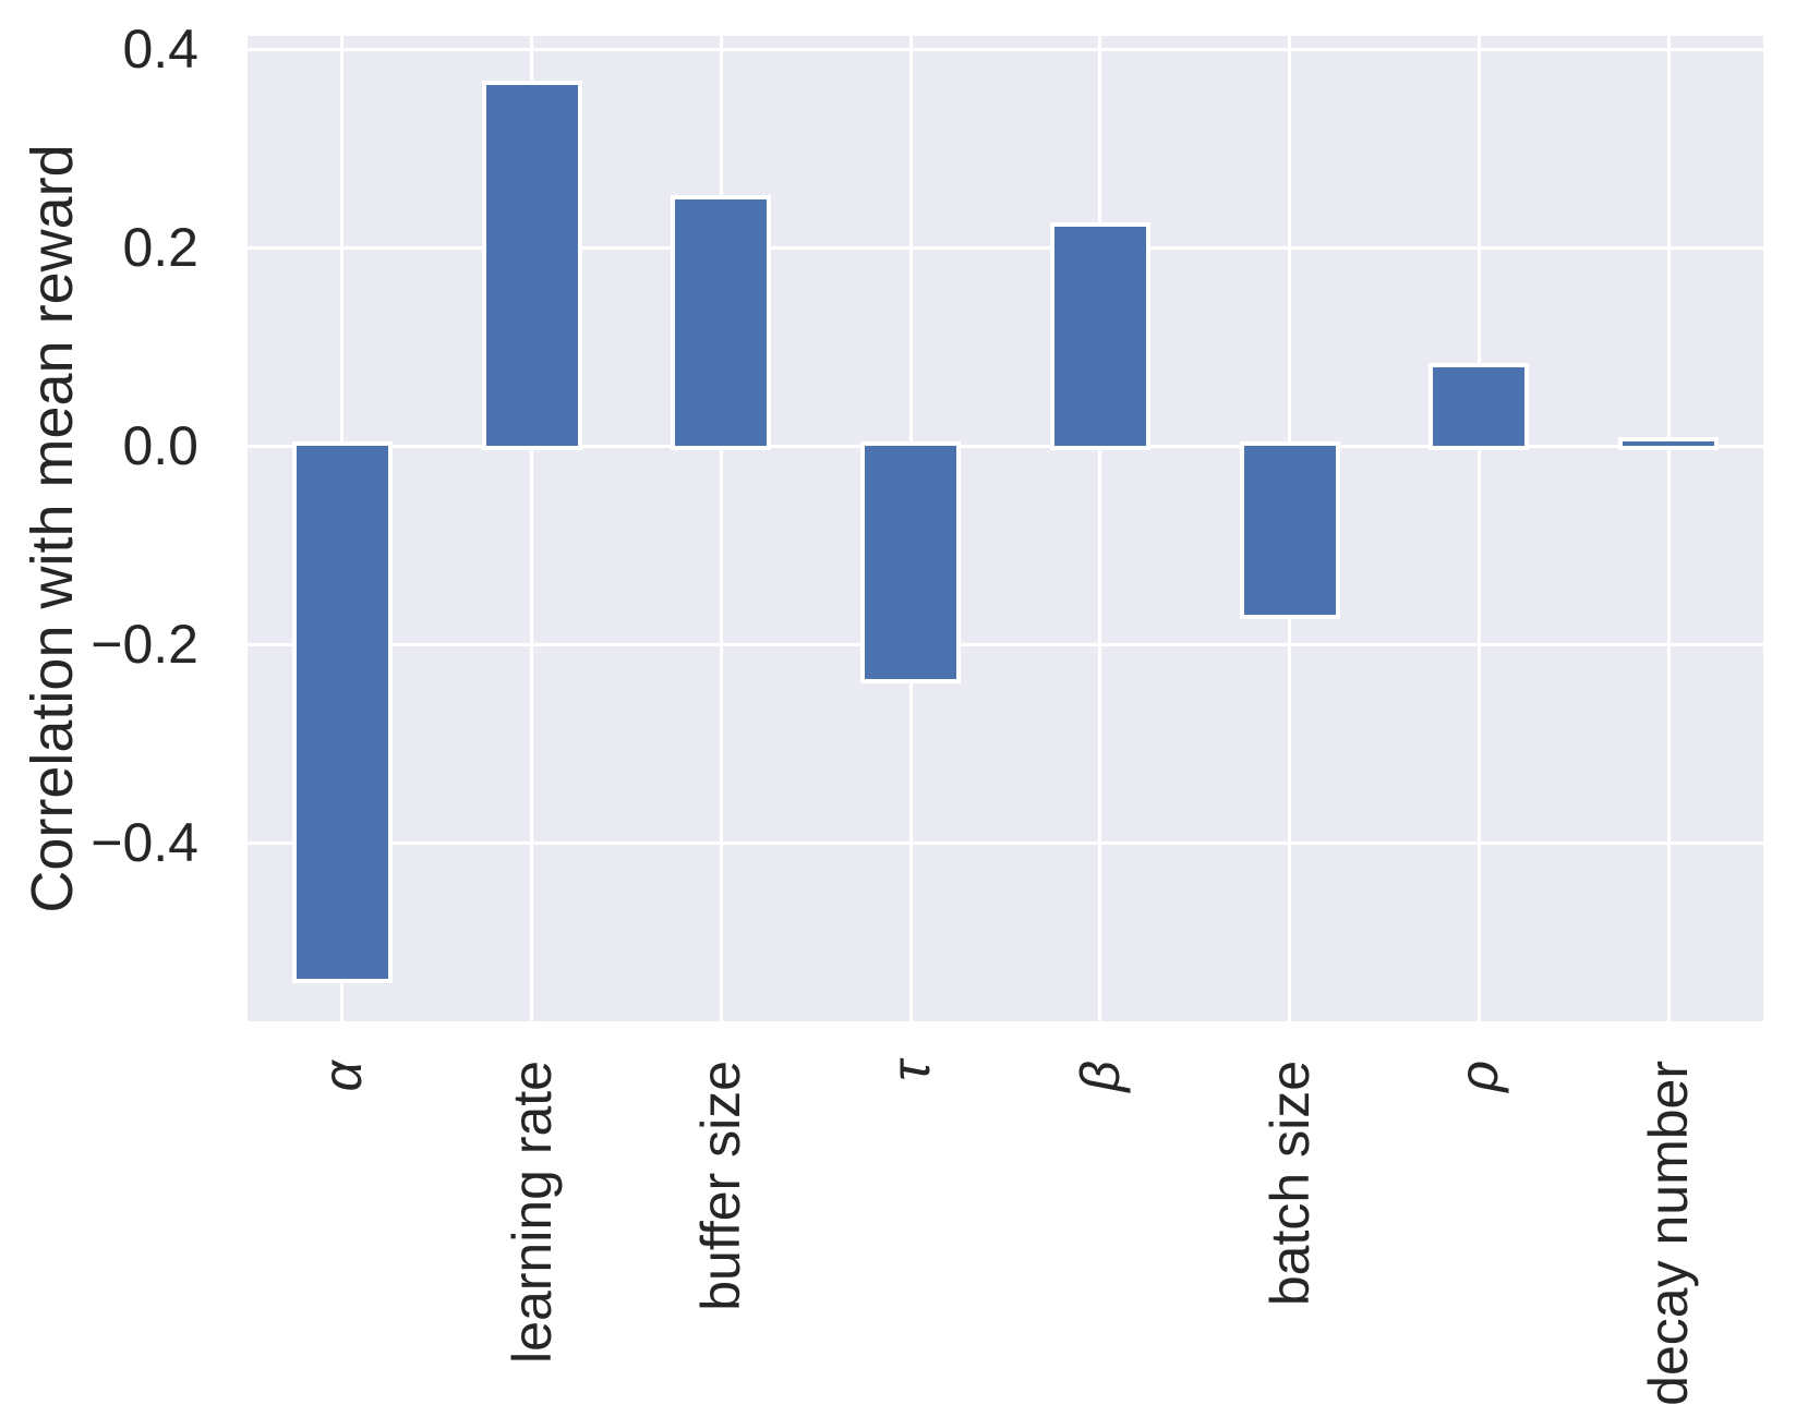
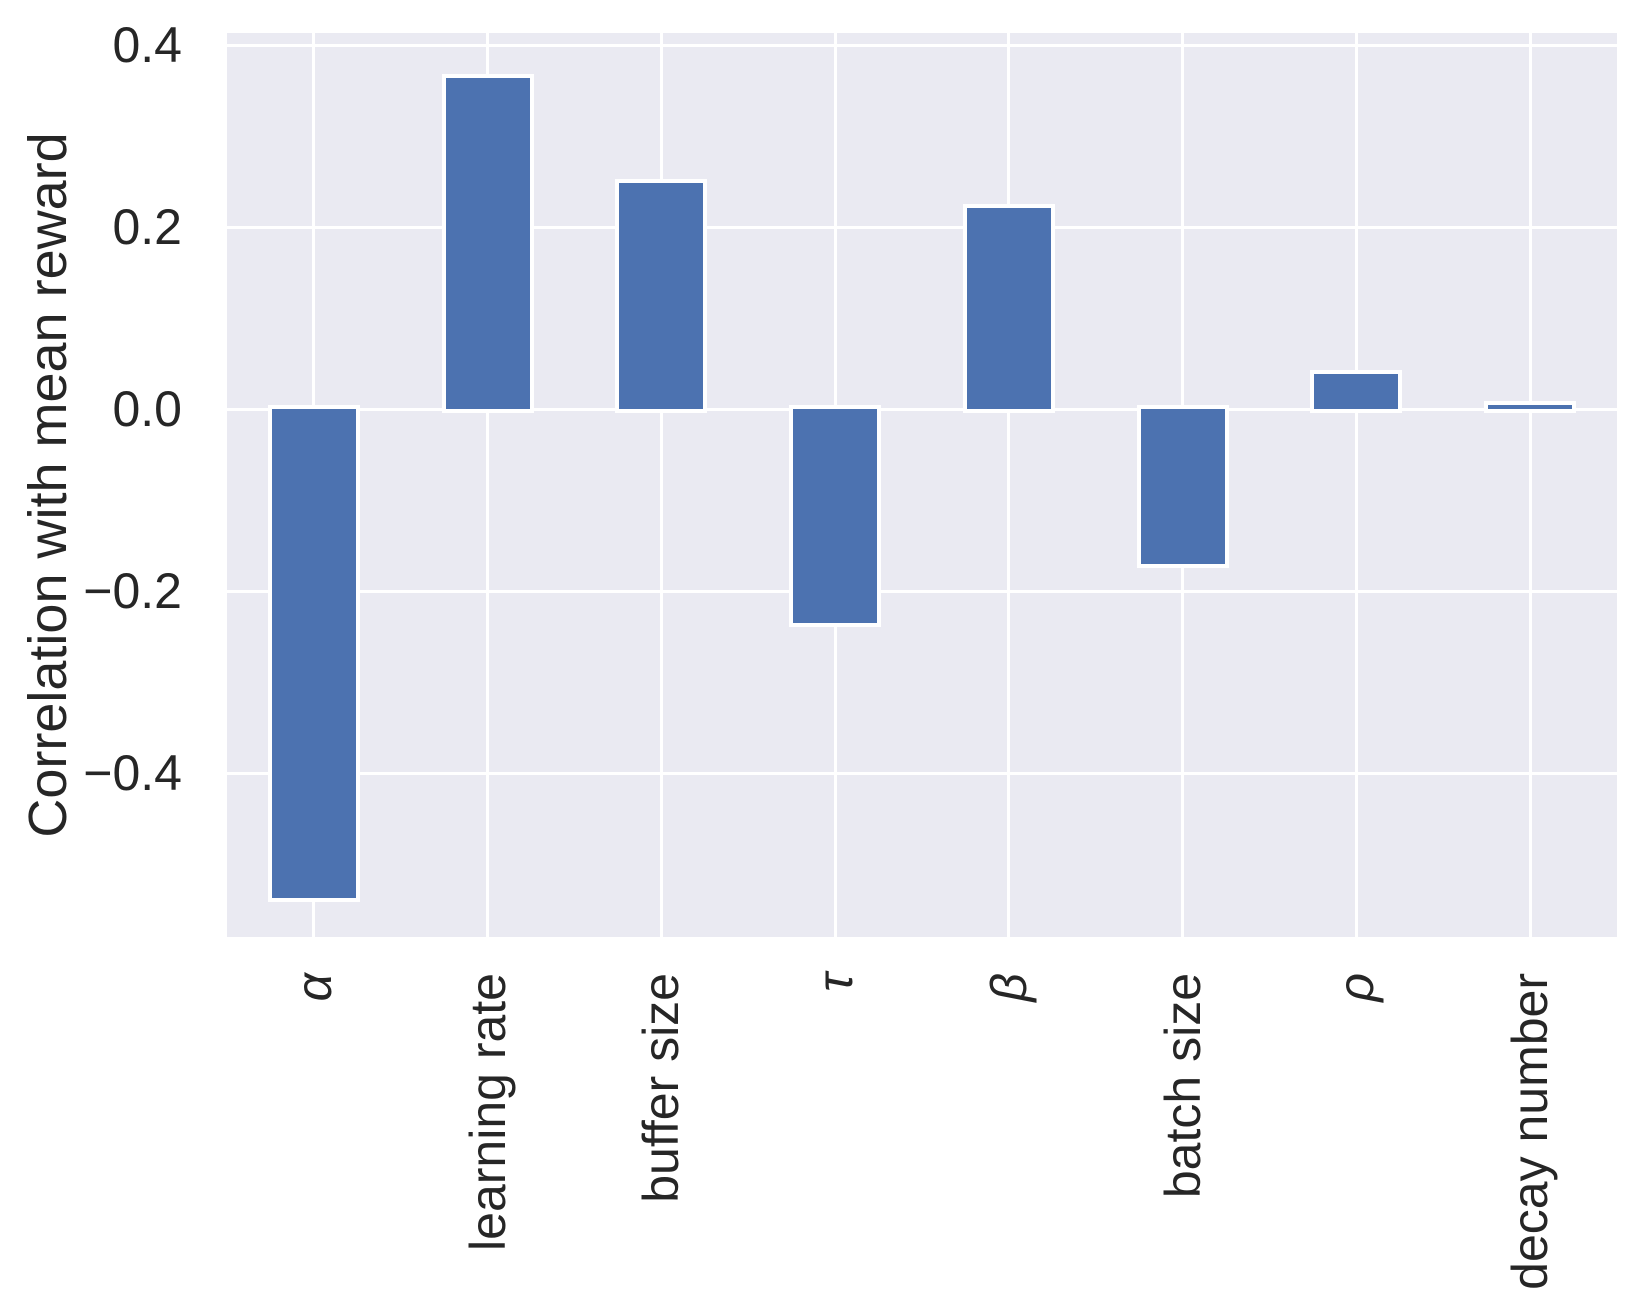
ρ: 0.08 -> 0.04
